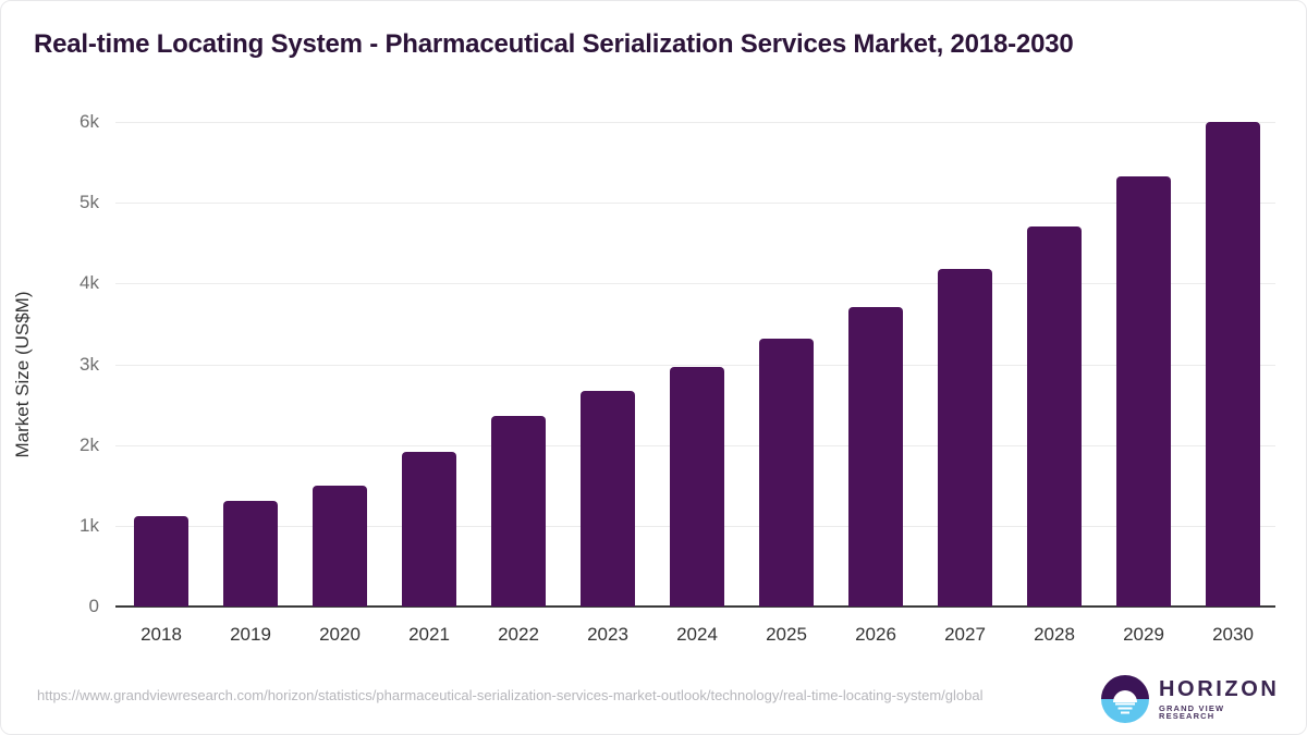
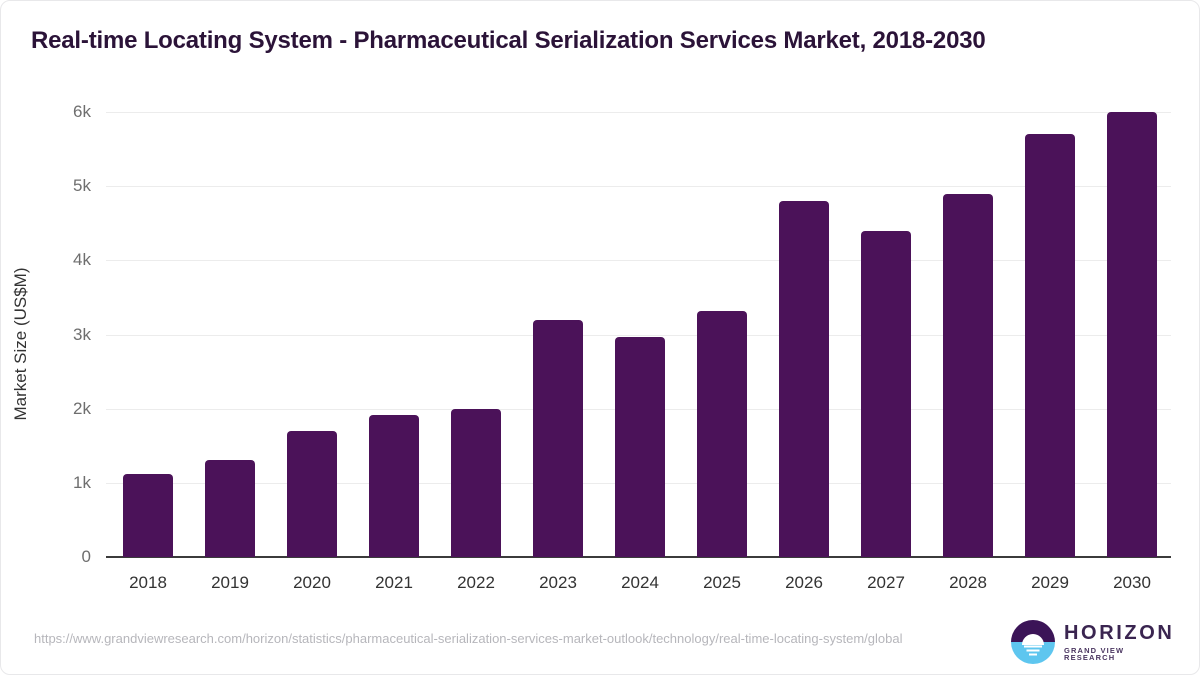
2020: 1.5k -> 1.7k
2022: 2.4k -> 2.0k
2023: 2.7k -> 3.2k
2026: 3.7k -> 4.8k
2027: 4.2k -> 4.4k
2028: 4.7k -> 4.9k
2029: 5.3k -> 5.7k
